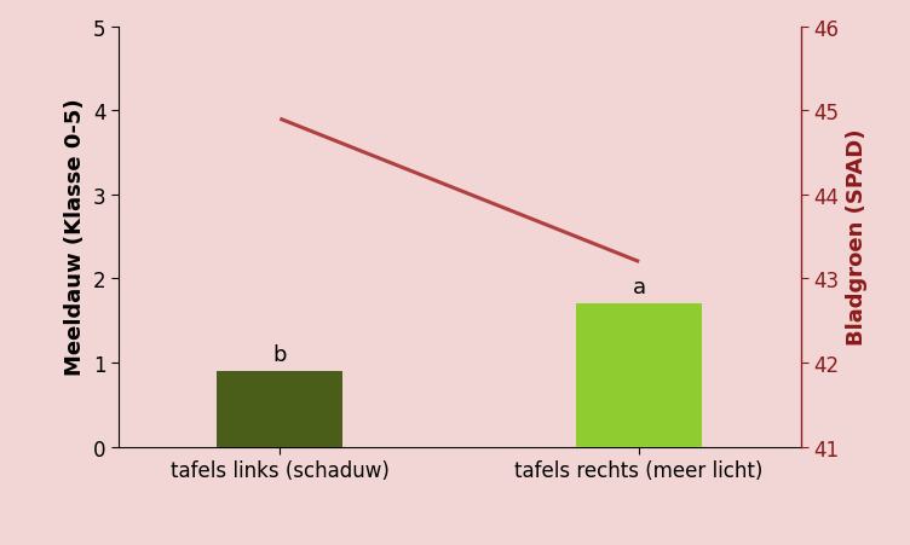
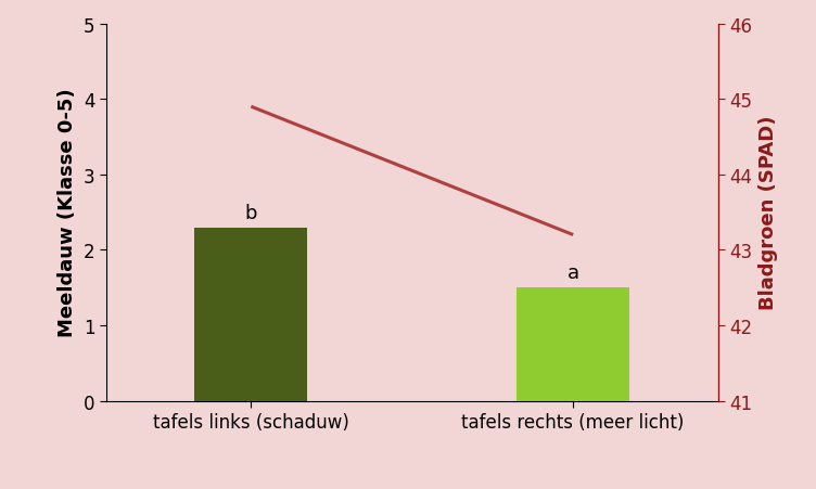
tafels links (schaduw): 0.9 -> 2.3
tafels rechts (meer licht): 1.7 -> 1.5
